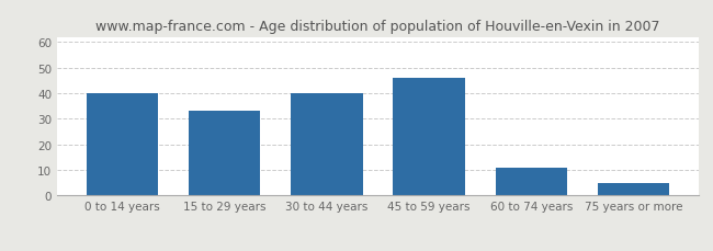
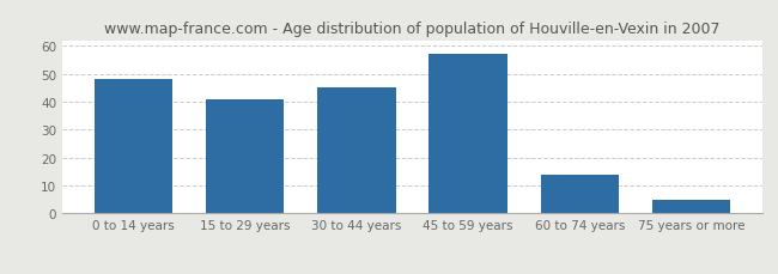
0 to 14 years: 40 -> 48
15 to 29 years: 33 -> 41
30 to 44 years: 40 -> 45
45 to 59 years: 46 -> 57
60 to 74 years: 11 -> 14
